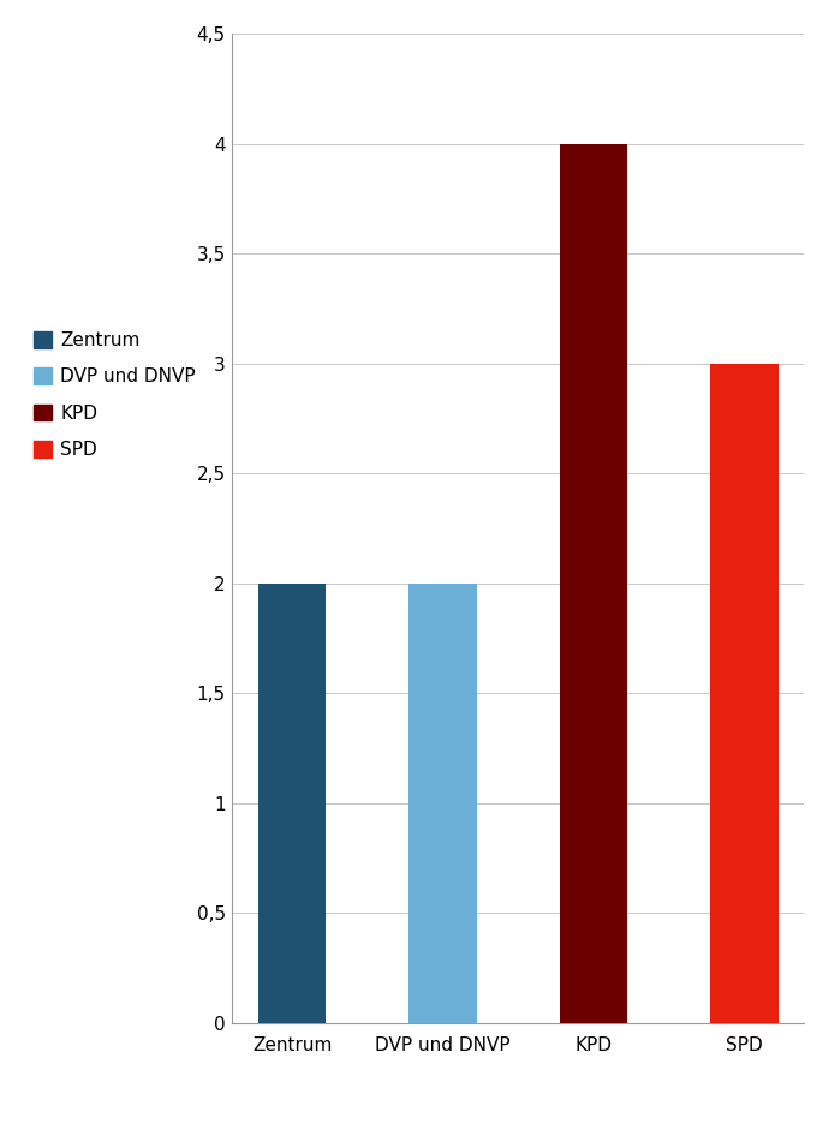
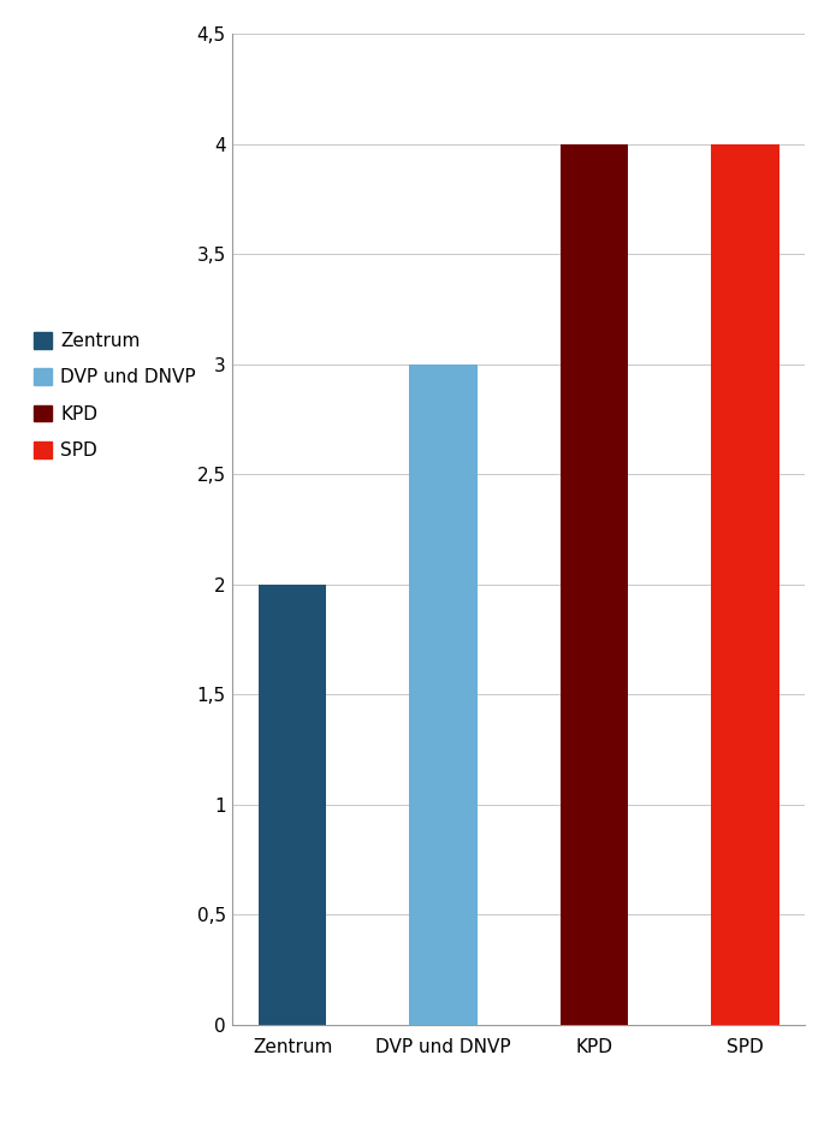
DVP und DNVP: 2 -> 3
SPD: 3 -> 4
